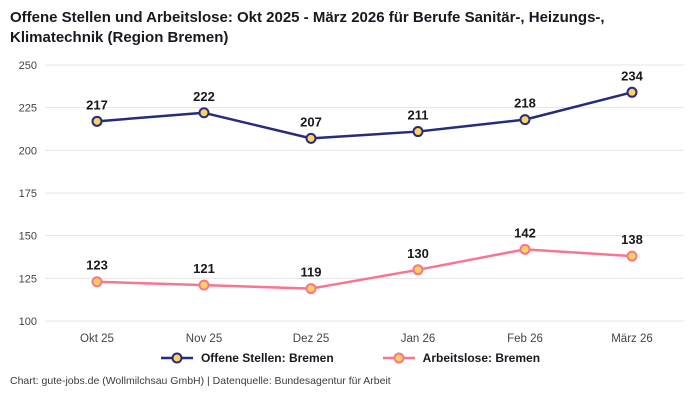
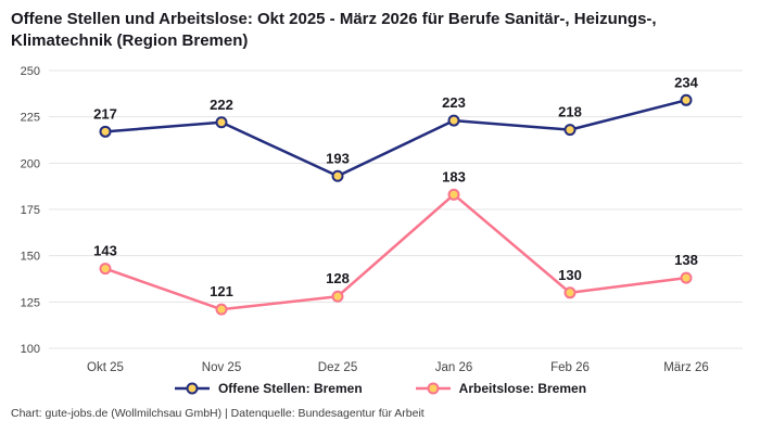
Arbeitslose: Bremen/Okt 25: 123 -> 143
Offene Stellen: Bremen/Dez 25: 207 -> 193
Arbeitslose: Bremen/Dez 25: 119 -> 128
Offene Stellen: Bremen/Jan 26: 211 -> 223
Arbeitslose: Bremen/Jan 26: 130 -> 183
Arbeitslose: Bremen/Feb 26: 142 -> 130
